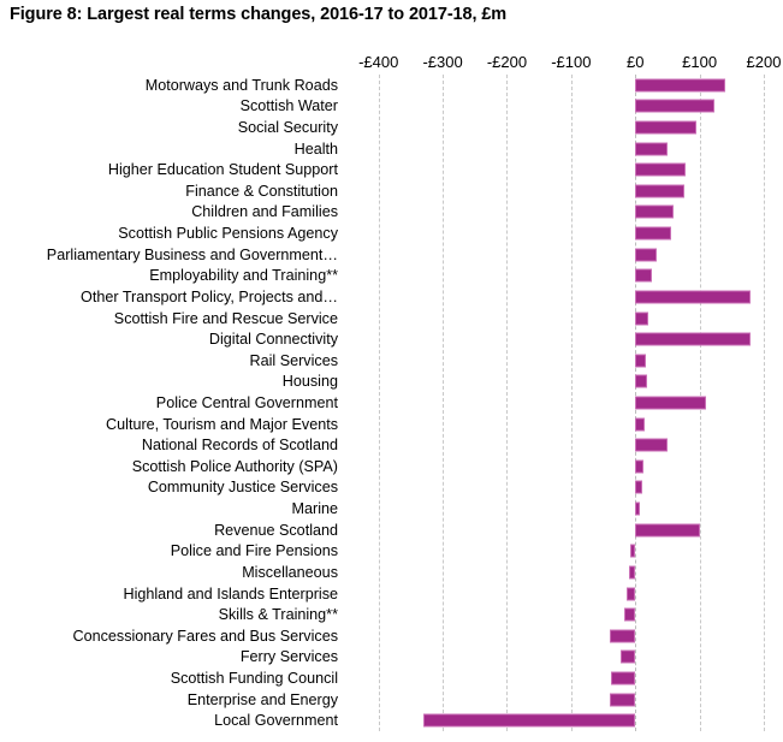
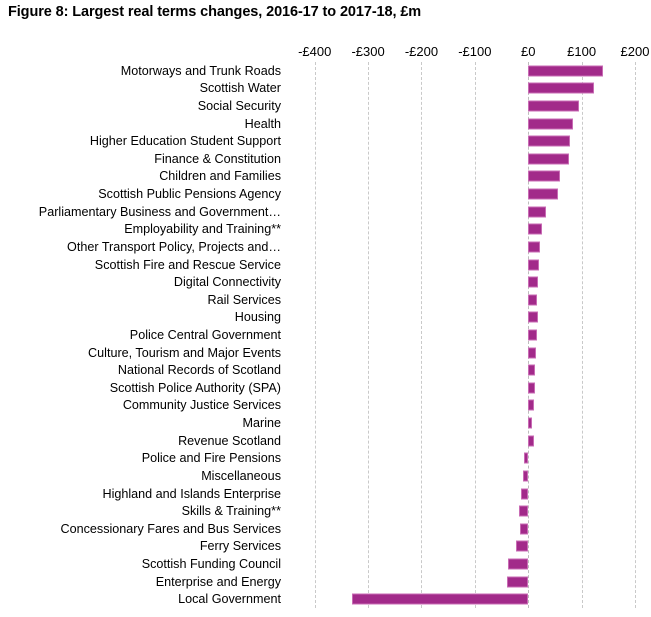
Health: £50 -> £80
Other Transport Policy, Projects and…: £180 -> £20
Digital Connectivity: £180 -> £20
Police Central Government: £110 -> £20
National Records of Scotland: £50 -> £10
Revenue Scotland: £100 -> £10
Concessionary Fares and Bus Services: -£40 -> -£20
